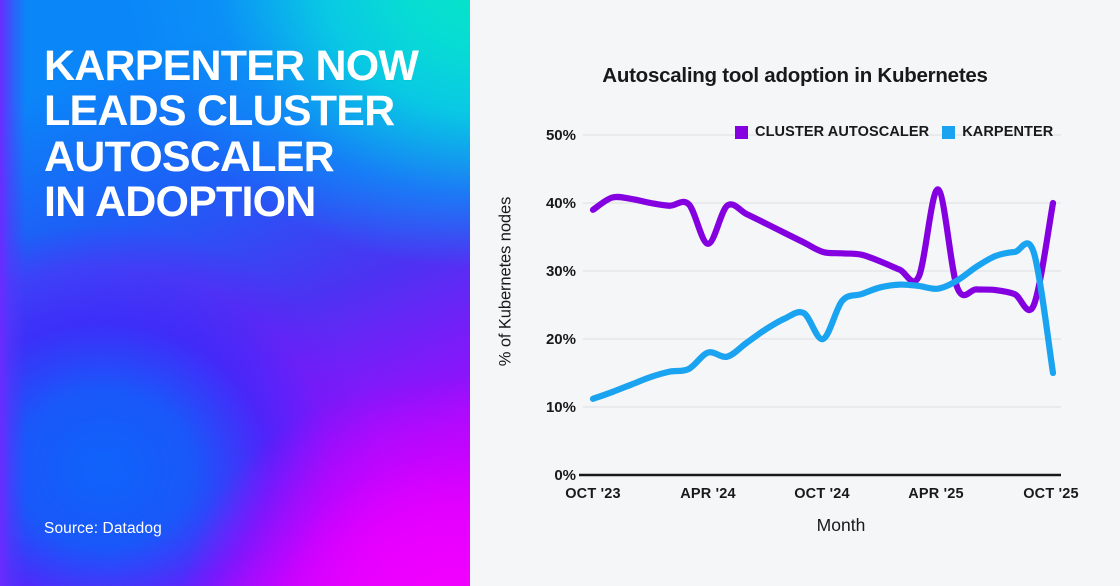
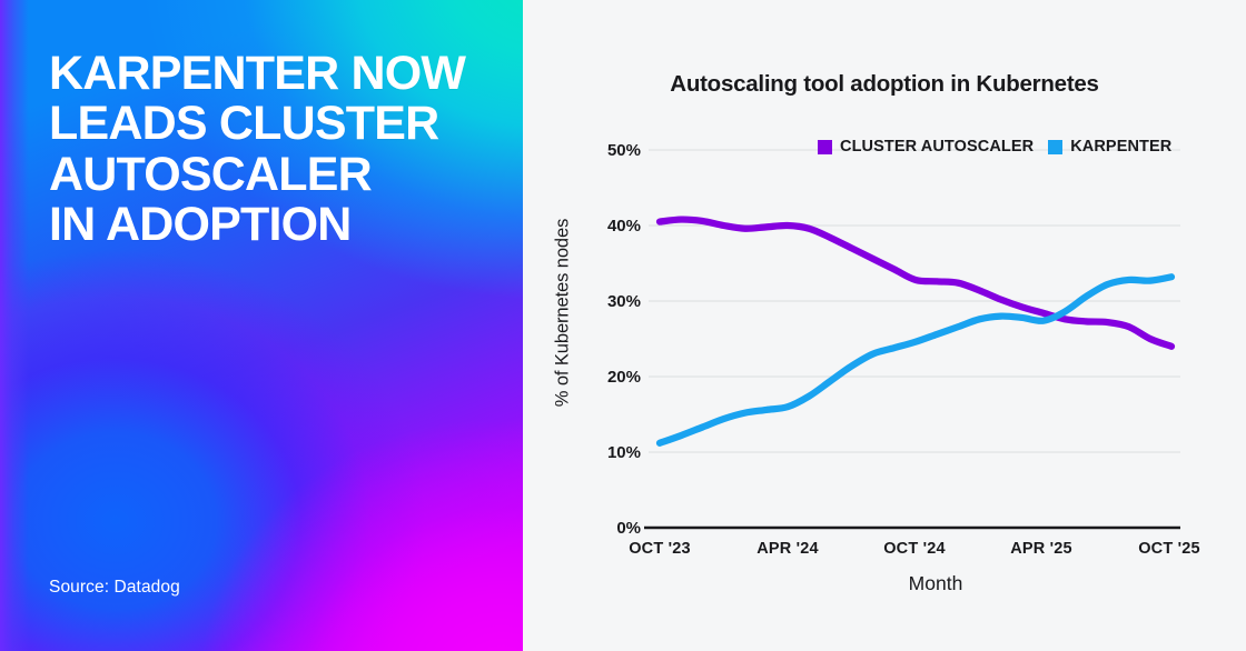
CLUSTER AUTOSCALER/OCT '23: 39% -> 40%
CLUSTER AUTOSCALER/APR '24: 34% -> 40%
KARPENTER/APR '24: 18% -> 16%
KARPENTER/OCT '24: 20% -> 25%
CLUSTER AUTOSCALER/APR '25: 42% -> 28%
CLUSTER AUTOSCALER/OCT '25: 40% -> 24%
KARPENTER/OCT '25: 15% -> 33%
